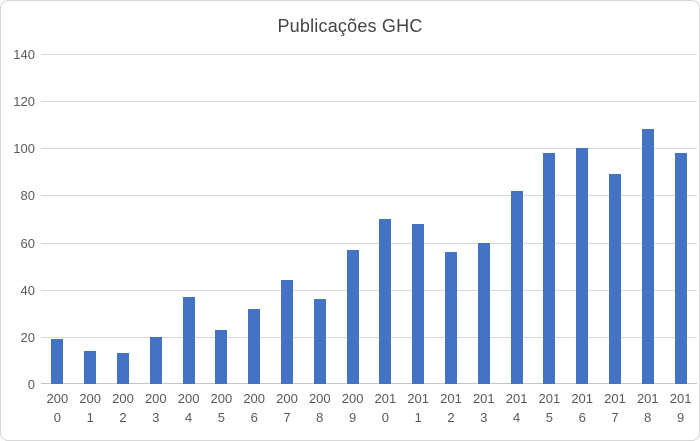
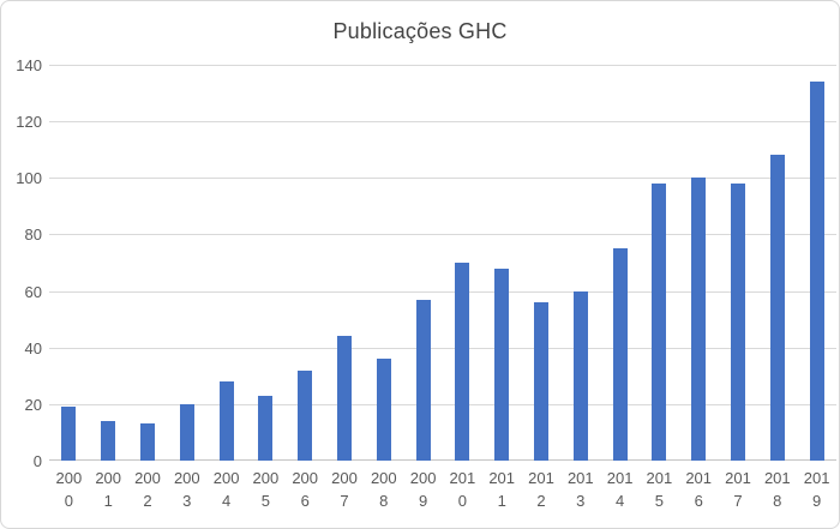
2004: 37 -> 28
2014: 82 -> 75
2017: 89 -> 98
2019: 98 -> 134
